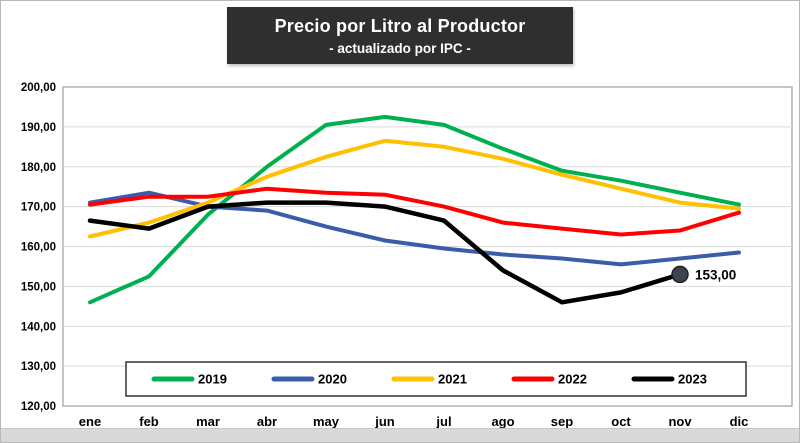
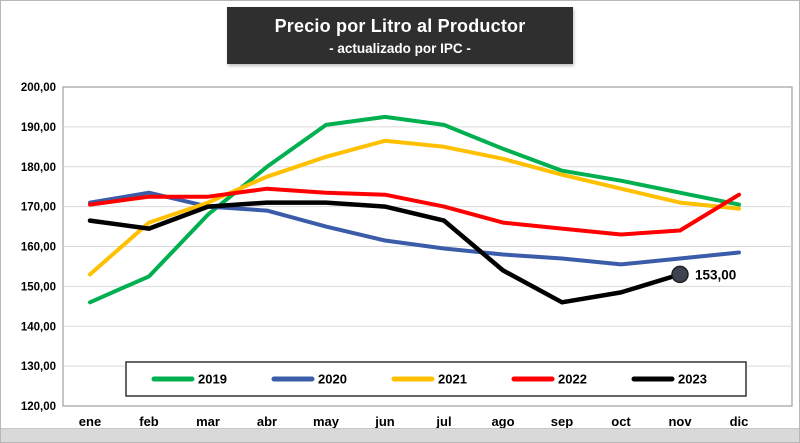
2021/ene: 162 -> 153
2022/dic: 168 -> 173
